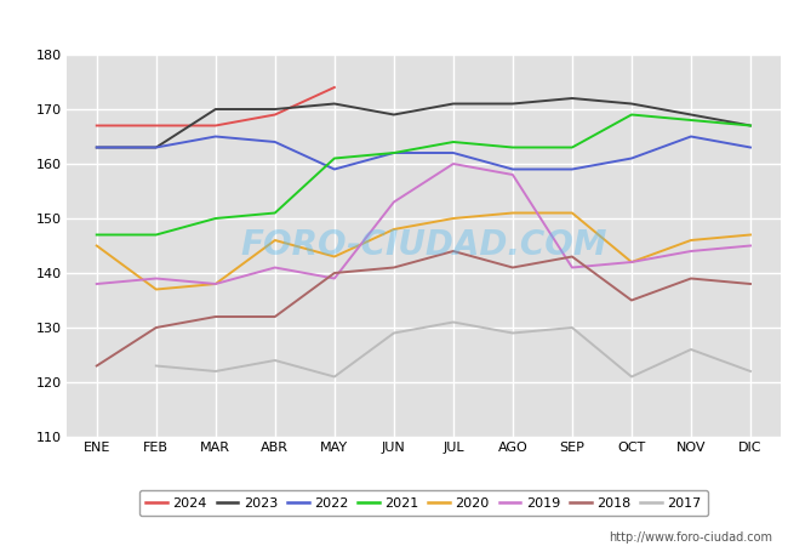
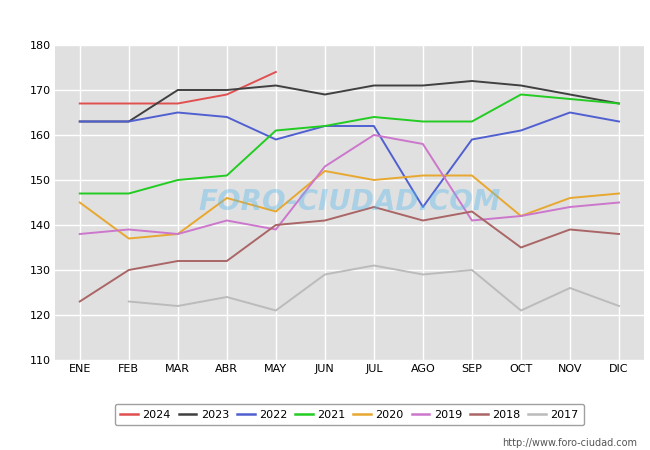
2020/JUN: 148 -> 152
2022/AGO: 159 -> 144
